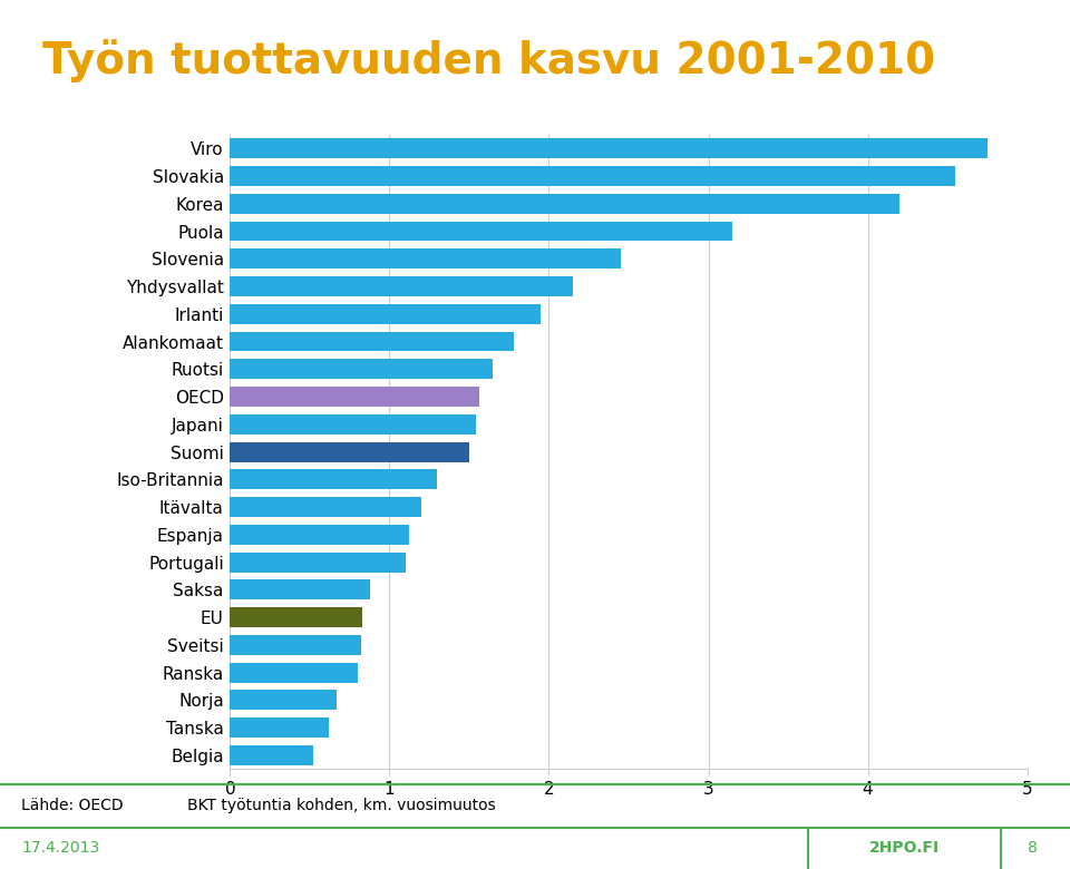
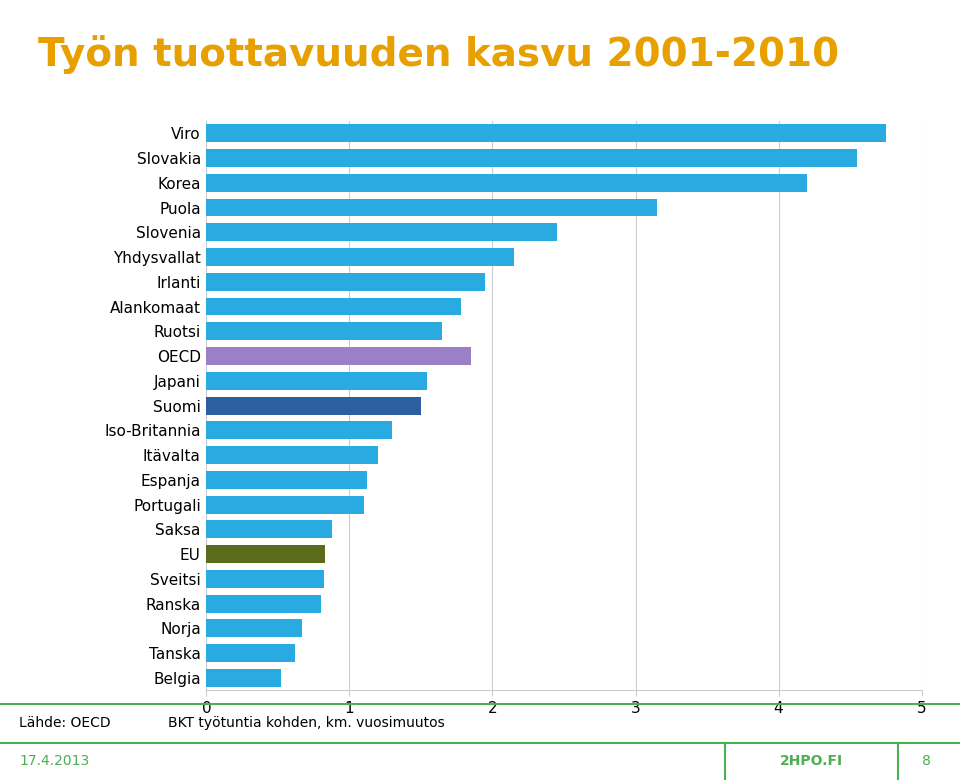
OECD: 1.56 -> 1.85
